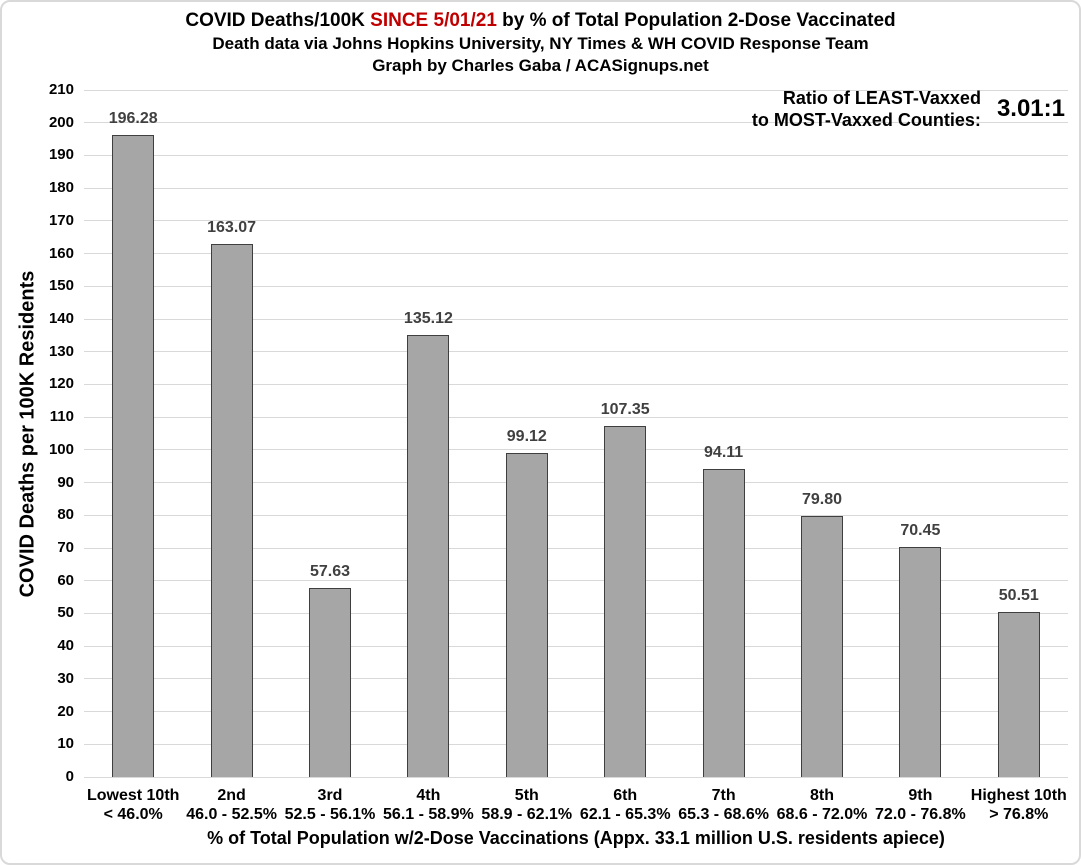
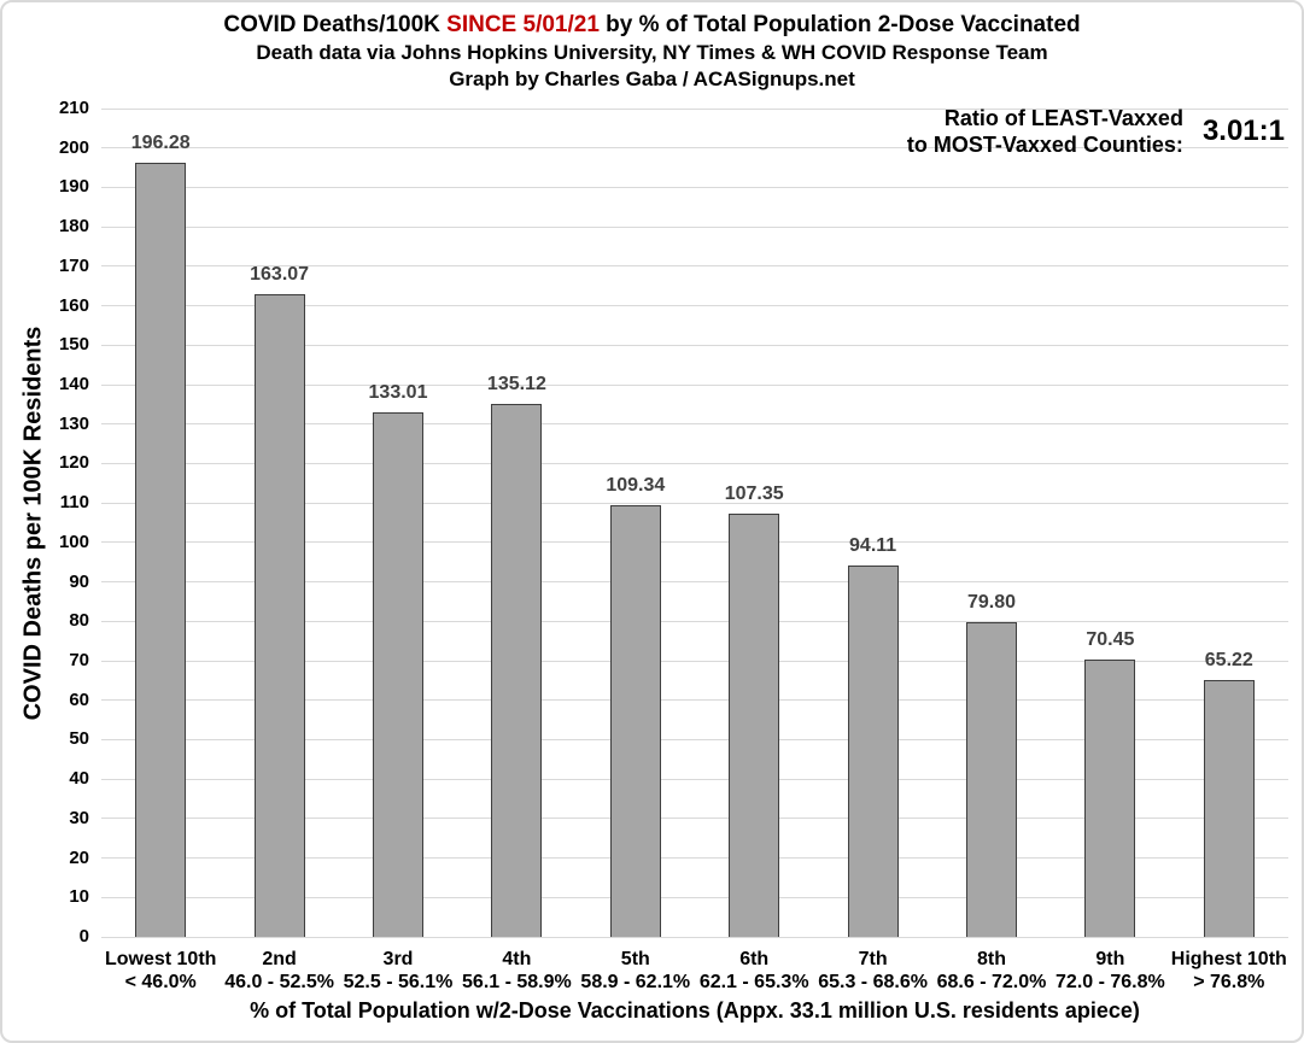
3rd: 57.63 -> 133.01
5th: 99.12 -> 109.34
Highest 10th: 50.51 -> 65.22
